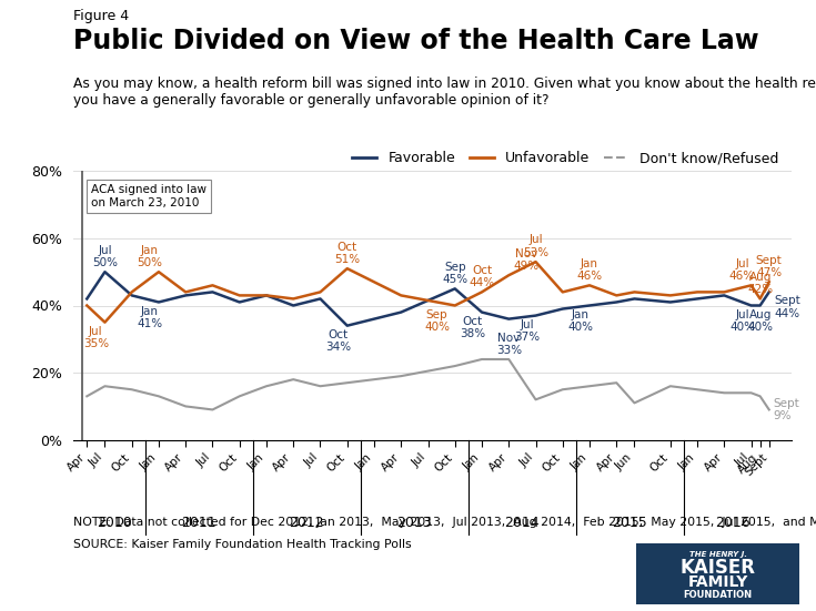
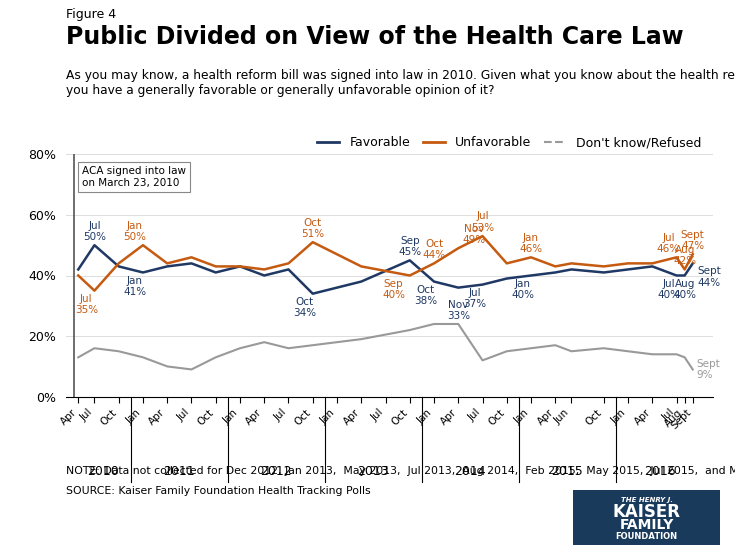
Don't know/Refused/Jun: 11% -> 15%
